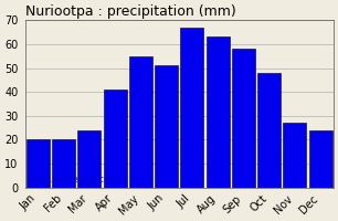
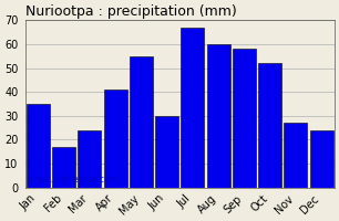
Jan: 20 -> 35
Feb: 20 -> 17
Jun: 51 -> 30
Aug: 63 -> 60
Oct: 48 -> 52
